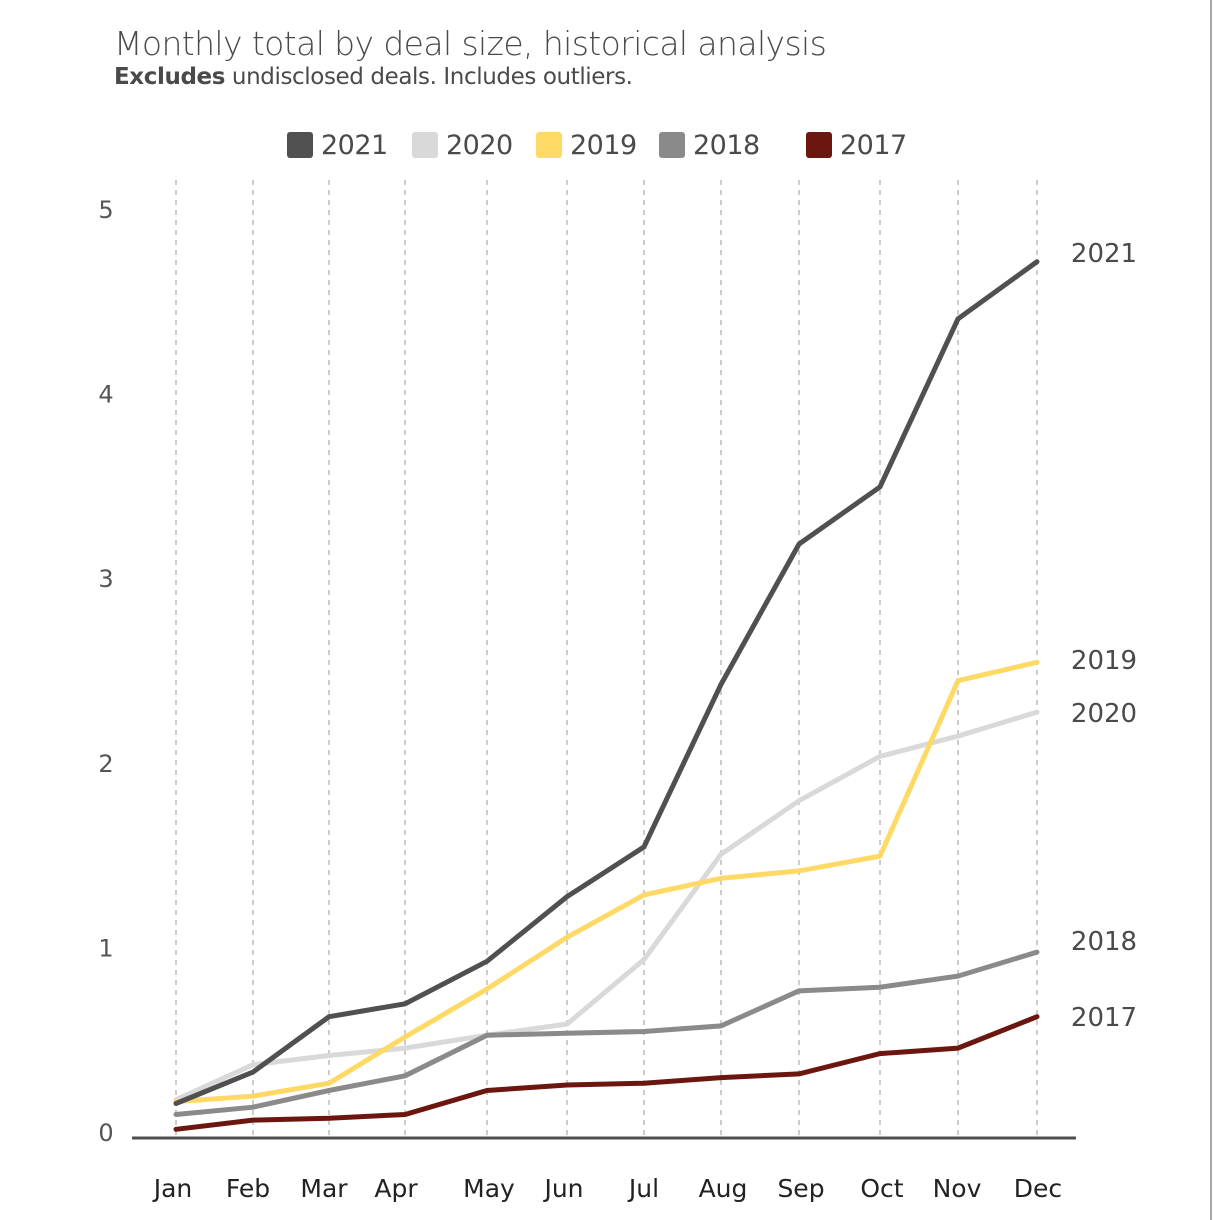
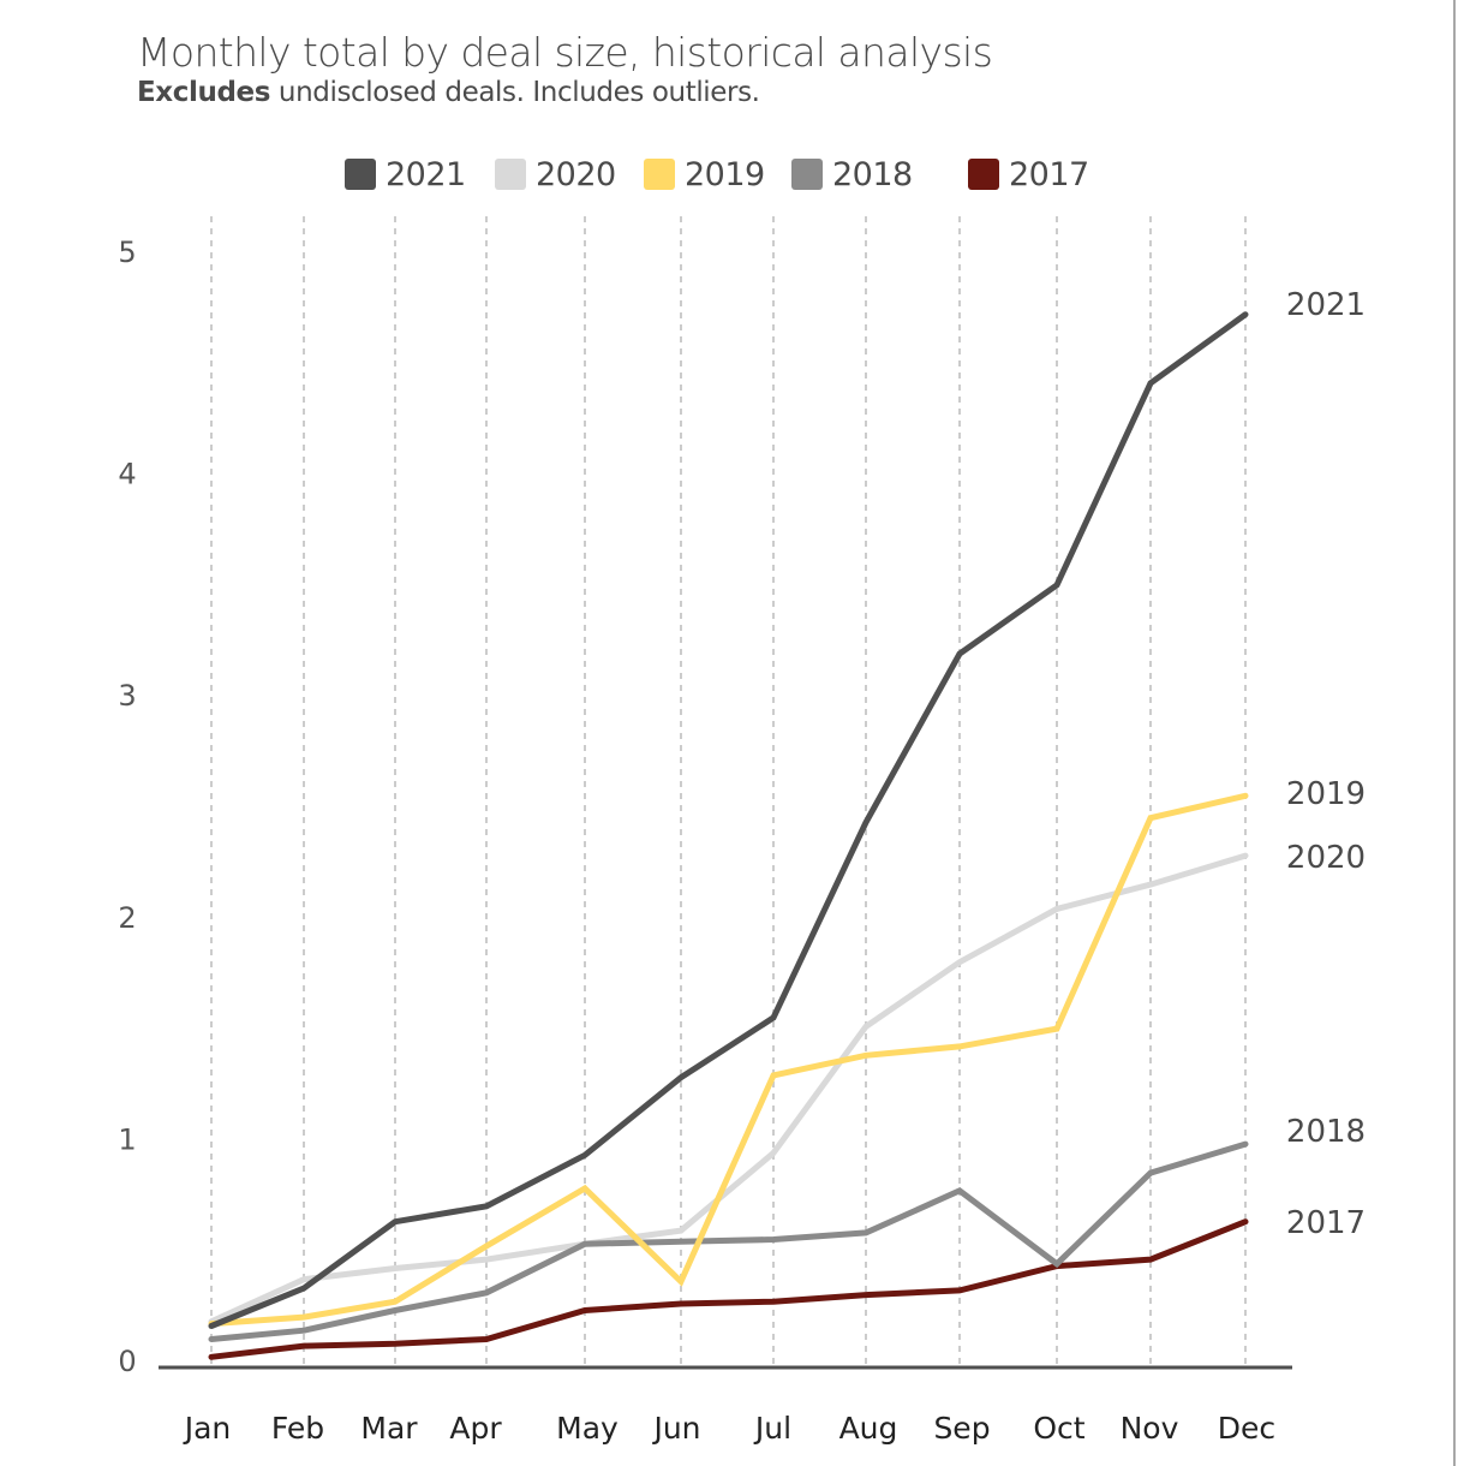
2019/Jun: 1.06 -> 0.36
2018/Oct: 0.79 -> 0.44
